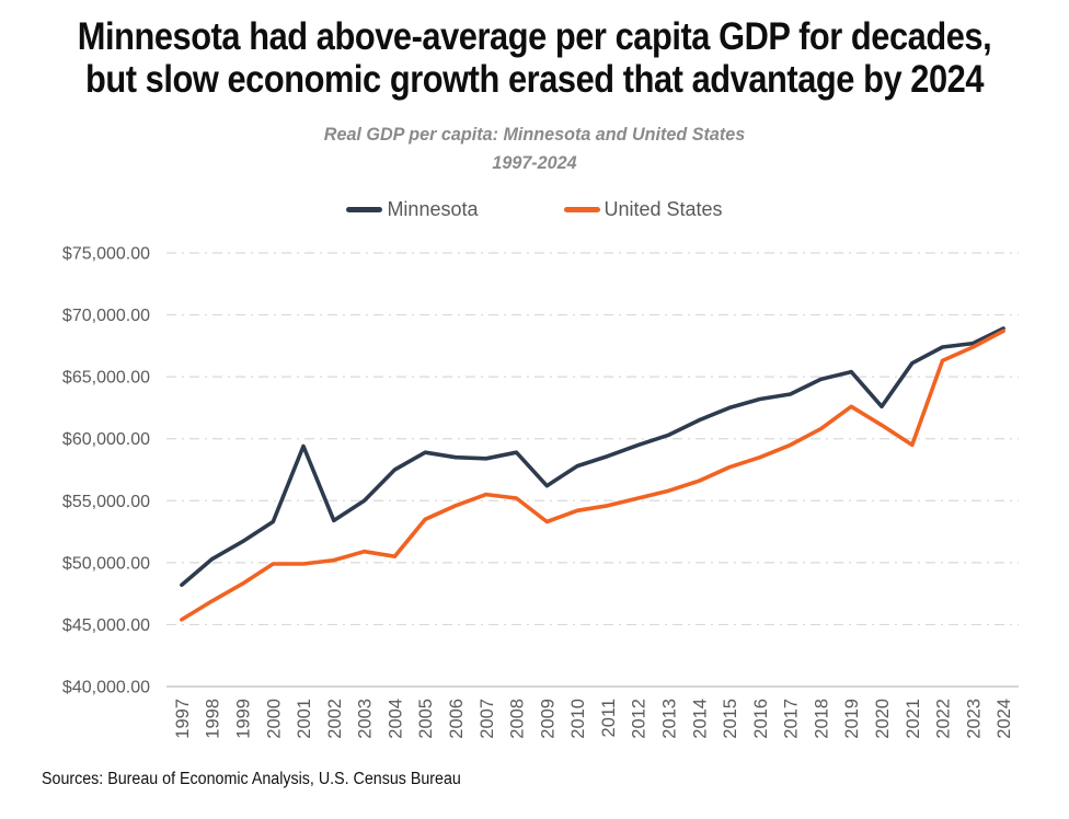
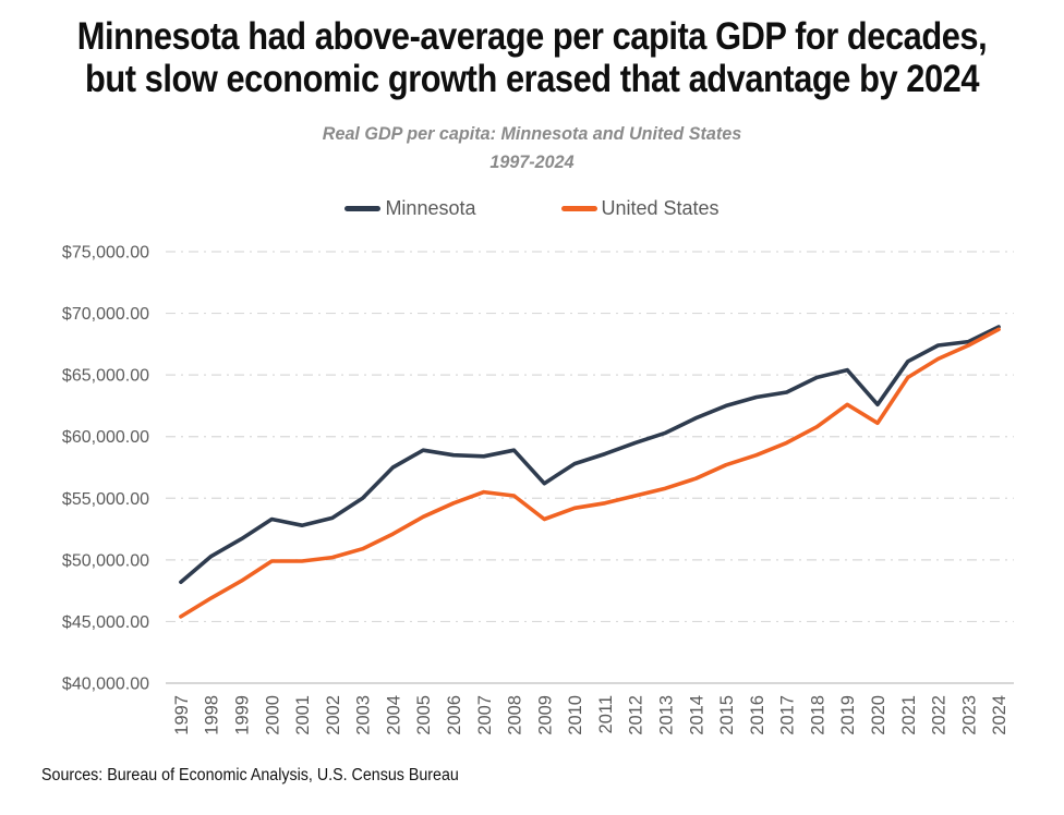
Minnesota/2001: $59400 -> $52800
United States/2004: $50500 -> $52100
United States/2021: $59500 -> $64800
